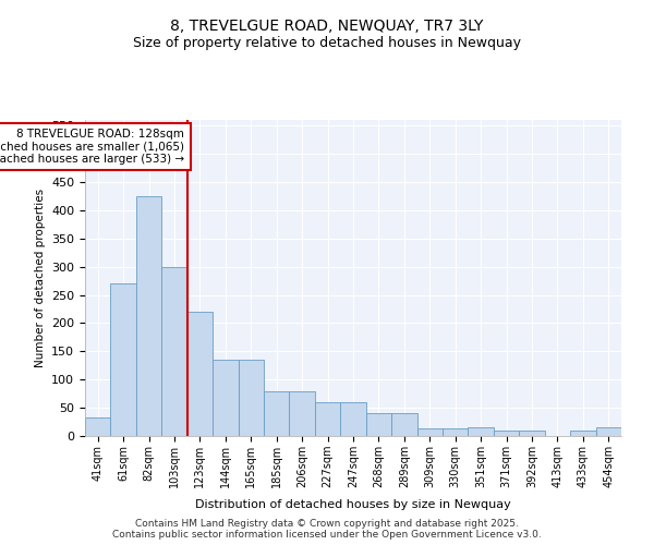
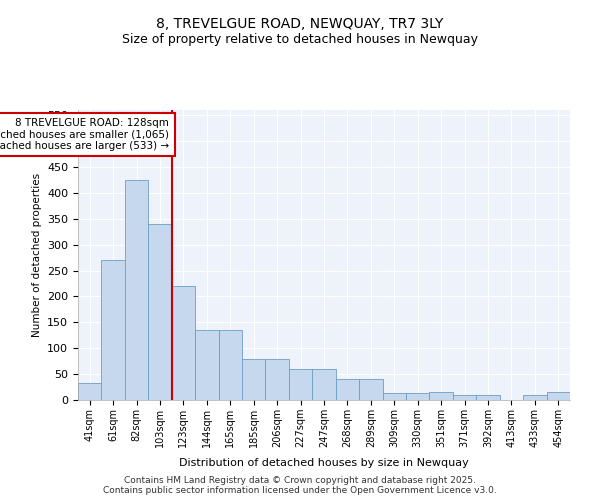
103sqm: 300 -> 340
